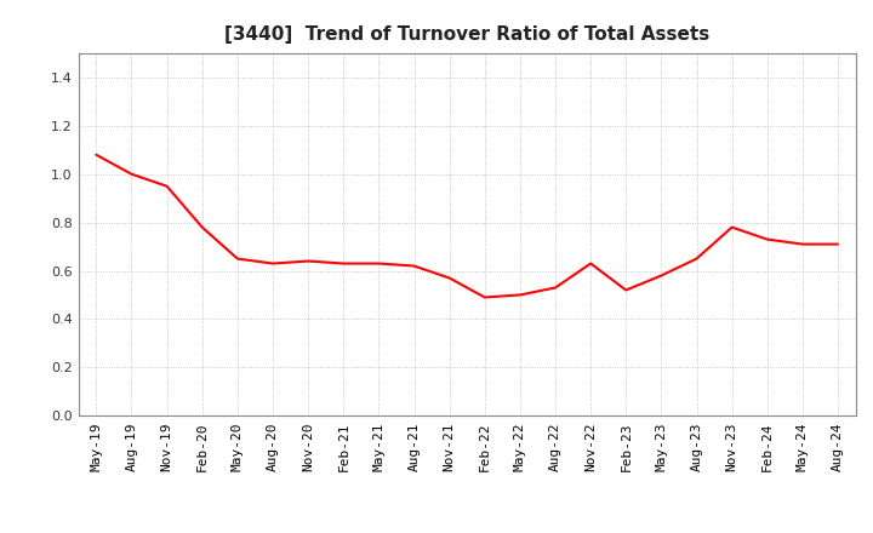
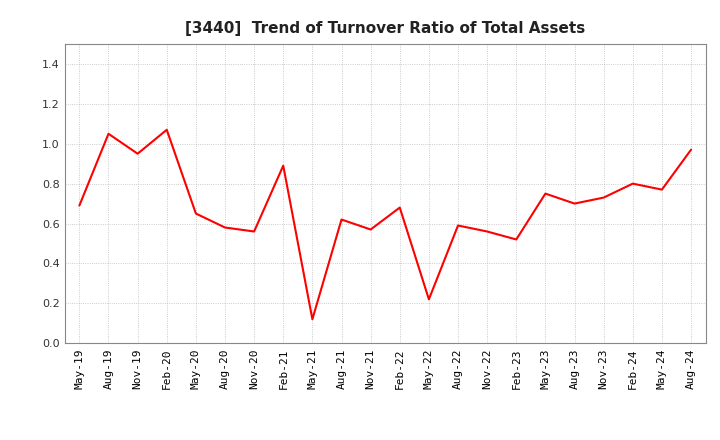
May-19: 1.08 -> 0.69
Aug-19: 1.00 -> 1.05
Feb-20: 0.78 -> 1.07
Aug-20: 0.63 -> 0.58
Nov-20: 0.64 -> 0.56
Feb-21: 0.63 -> 0.89
May-21: 0.63 -> 0.12
Feb-22: 0.49 -> 0.68
May-22: 0.50 -> 0.22
Aug-22: 0.53 -> 0.59
Nov-22: 0.63 -> 0.56
May-23: 0.58 -> 0.75
Aug-23: 0.65 -> 0.70
Nov-23: 0.78 -> 0.73
Feb-24: 0.73 -> 0.80
May-24: 0.71 -> 0.77
Aug-24: 0.71 -> 0.97
